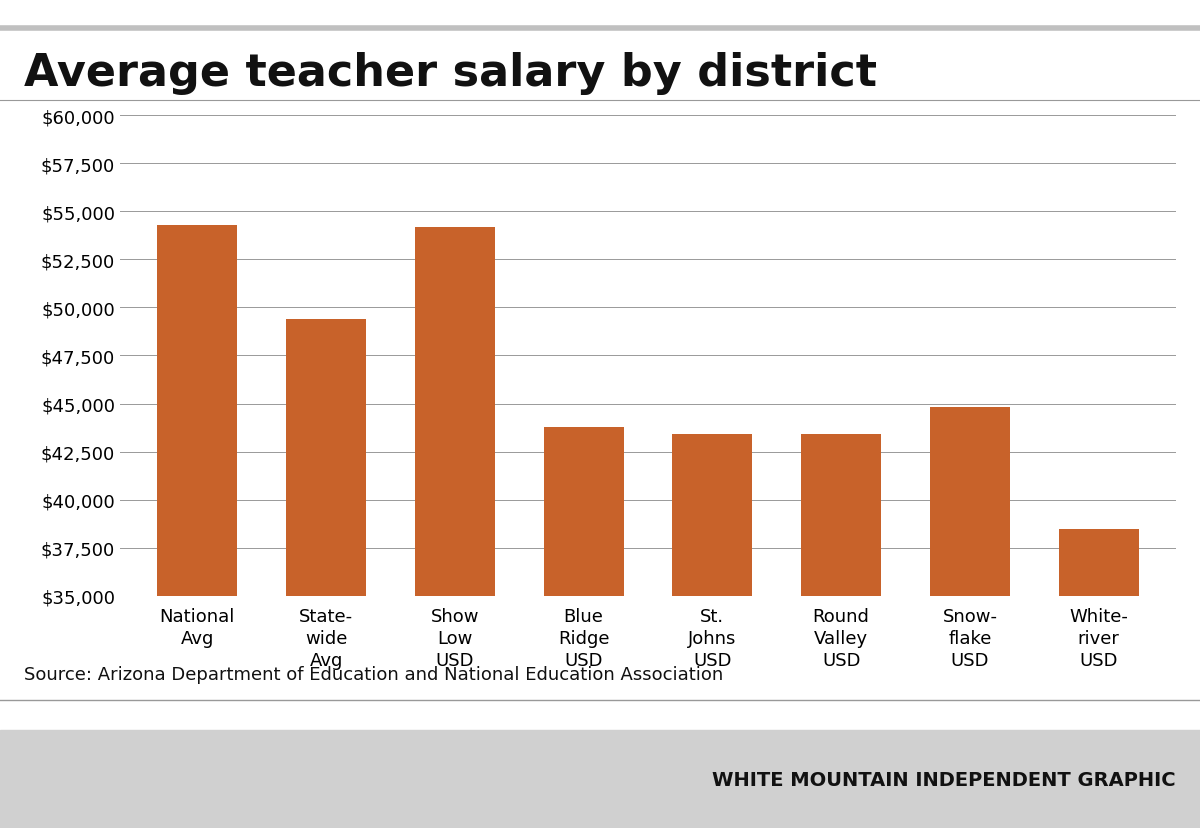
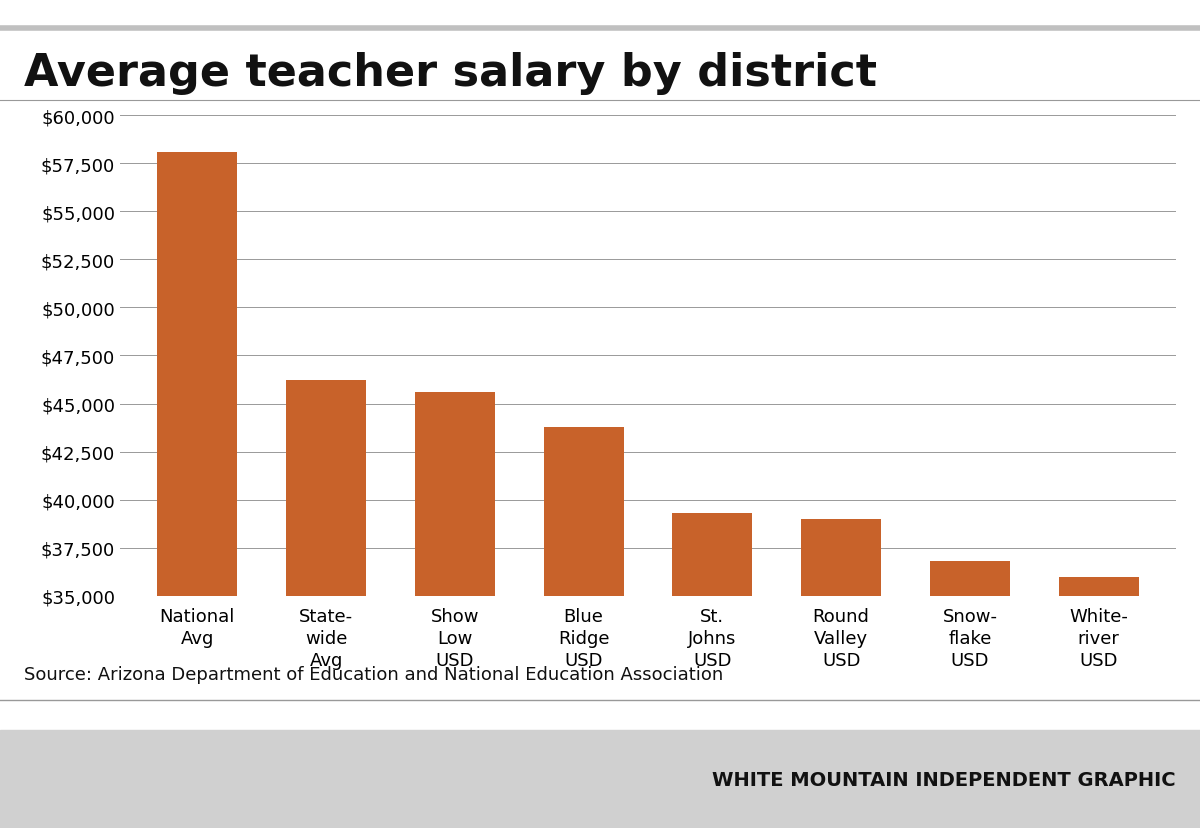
National Avg: $54,300 -> $58,100
State- wide Avg: $49,400 -> $46,200
Show Low USD: $54,200 -> $45,600
St. Johns USD: $43,400 -> $39,300
Round Valley USD: $43,400 -> $39,000
Snow- flake USD: $44,800 -> $36,800
White- river USD: $38,500 -> $36,000
